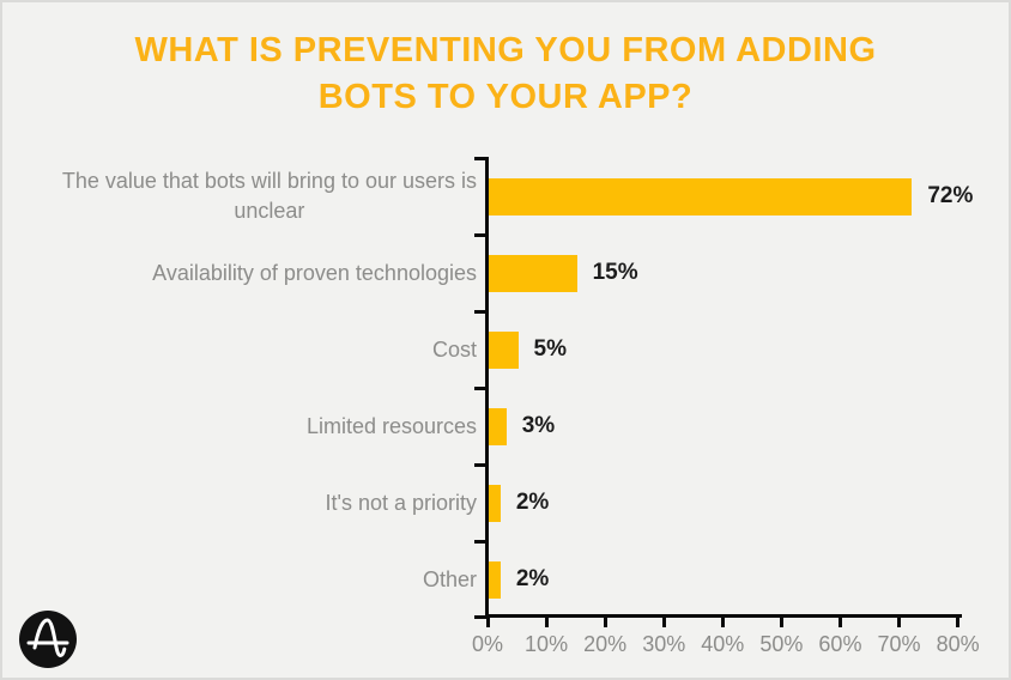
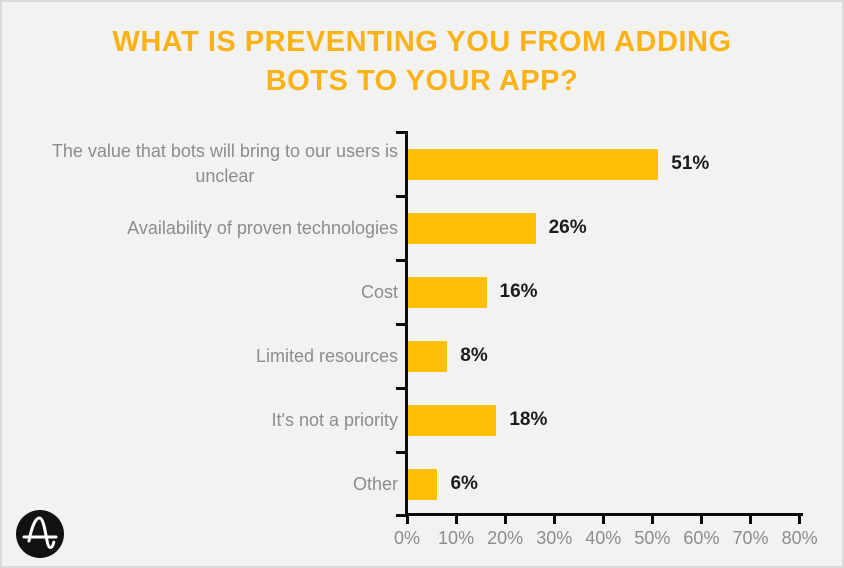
The value that bots will bring to our users is unclear: 72% -> 51%
Availability of proven technologies: 15% -> 26%
Cost: 5% -> 16%
Limited resources: 3% -> 8%
It's not a priority: 2% -> 18%
Other: 2% -> 6%
